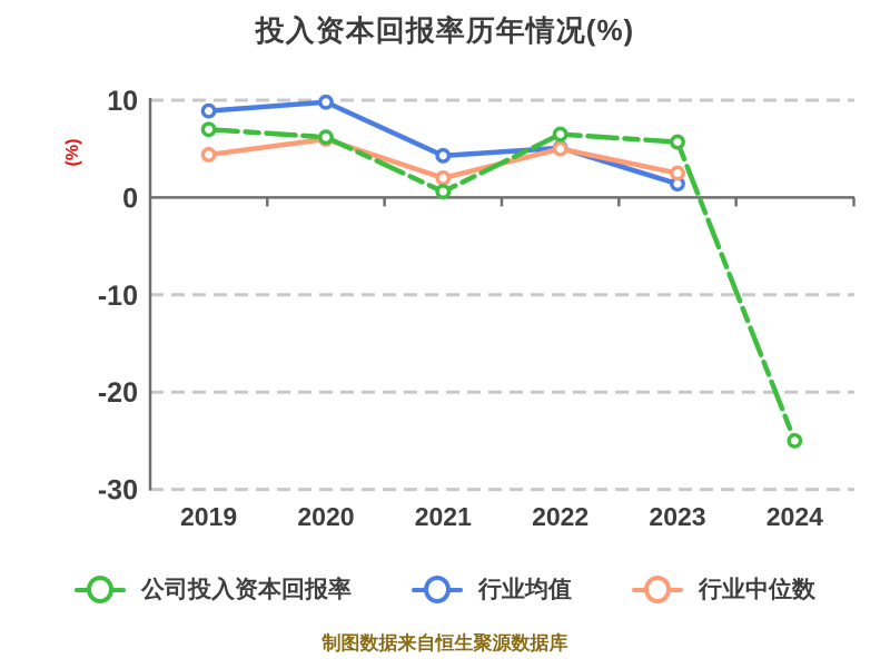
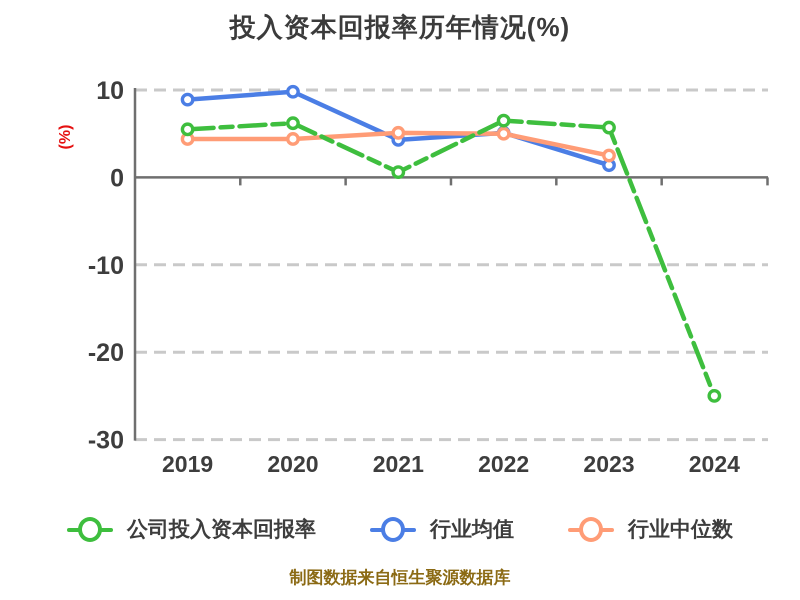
公司投入资本回报率/2019: 7 -> 6
行业中位数/2020: 6 -> 4
行业中位数/2021: 2 -> 5
